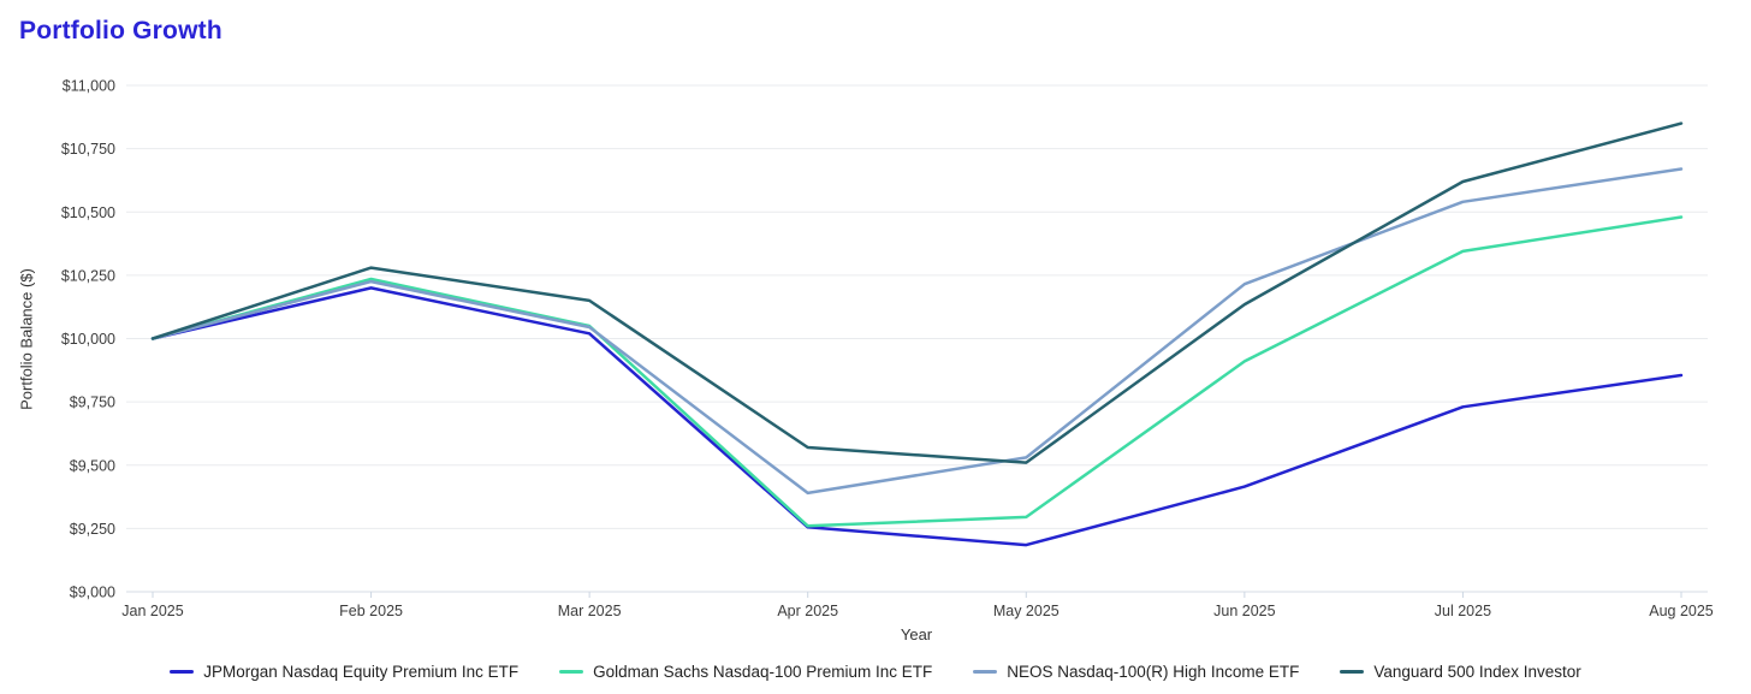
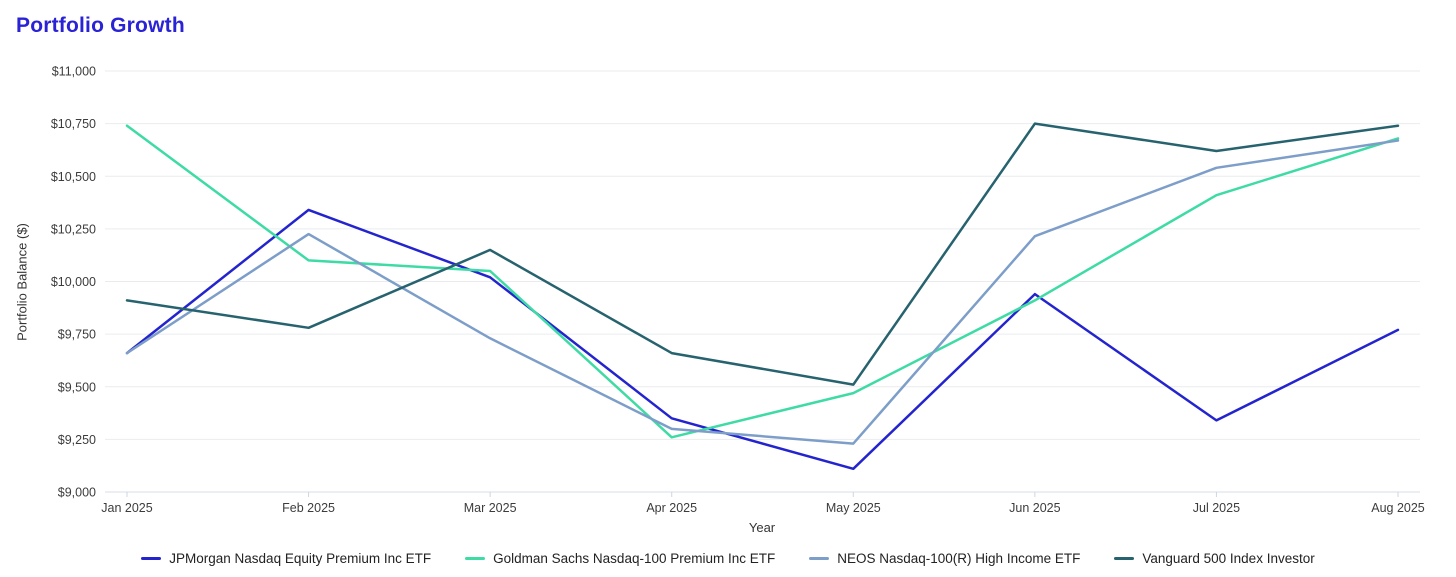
JPMorgan Nasdaq Equity Premium Inc ETF/Jan 2025: $10000 -> $9660
Goldman Sachs Nasdaq-100 Premium Inc ETF/Jan 2025: $10000 -> $10740
NEOS Nasdaq-100(R) High Income ETF/Jan 2025: $10000 -> $9660
Vanguard 500 Index Investor/Jan 2025: $10000 -> $9910
JPMorgan Nasdaq Equity Premium Inc ETF/Feb 2025: $10200 -> $10340
Goldman Sachs Nasdaq-100 Premium Inc ETF/Feb 2025: $10240 -> $10100
Vanguard 500 Index Investor/Feb 2025: $10280 -> $9780
NEOS Nasdaq-100(R) High Income ETF/Mar 2025: $10040 -> $9730
JPMorgan Nasdaq Equity Premium Inc ETF/Apr 2025: $9260 -> $9350
NEOS Nasdaq-100(R) High Income ETF/Apr 2025: $9390 -> $9300
Vanguard 500 Index Investor/Apr 2025: $9570 -> $9660
JPMorgan Nasdaq Equity Premium Inc ETF/May 2025: $9180 -> $9110
Goldman Sachs Nasdaq-100 Premium Inc ETF/May 2025: $9300 -> $9470
NEOS Nasdaq-100(R) High Income ETF/May 2025: $9530 -> $9230
JPMorgan Nasdaq Equity Premium Inc ETF/Jun 2025: $9420 -> $9940
Vanguard 500 Index Investor/Jun 2025: $10140 -> $10750
JPMorgan Nasdaq Equity Premium Inc ETF/Jul 2025: $9730 -> $9340
Goldman Sachs Nasdaq-100 Premium Inc ETF/Jul 2025: $10340 -> $10410
JPMorgan Nasdaq Equity Premium Inc ETF/Aug 2025: $9860 -> $9770
Goldman Sachs Nasdaq-100 Premium Inc ETF/Aug 2025: $10480 -> $10680
Vanguard 500 Index Investor/Aug 2025: $10850 -> $10740
